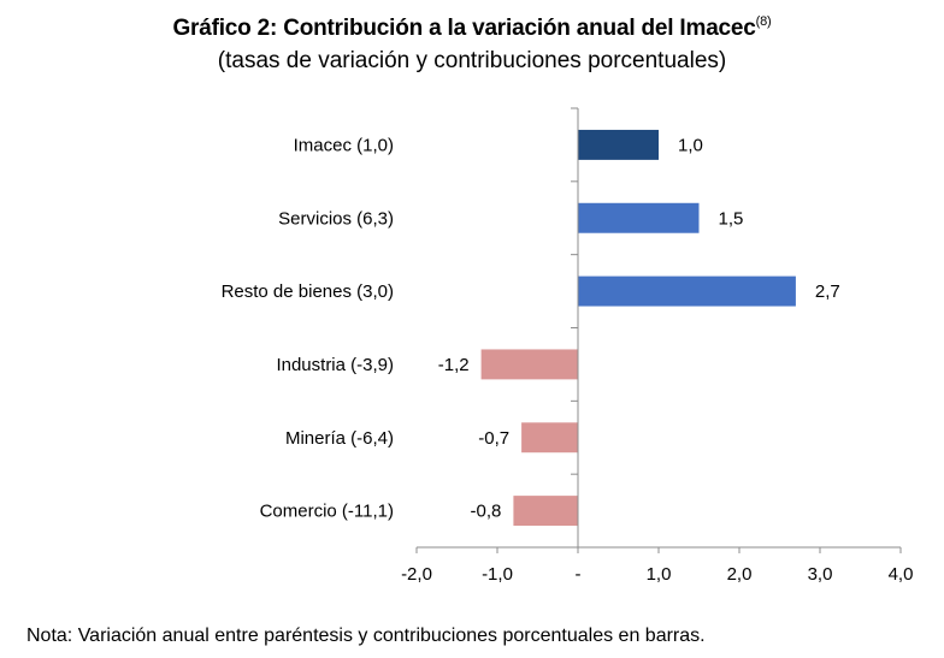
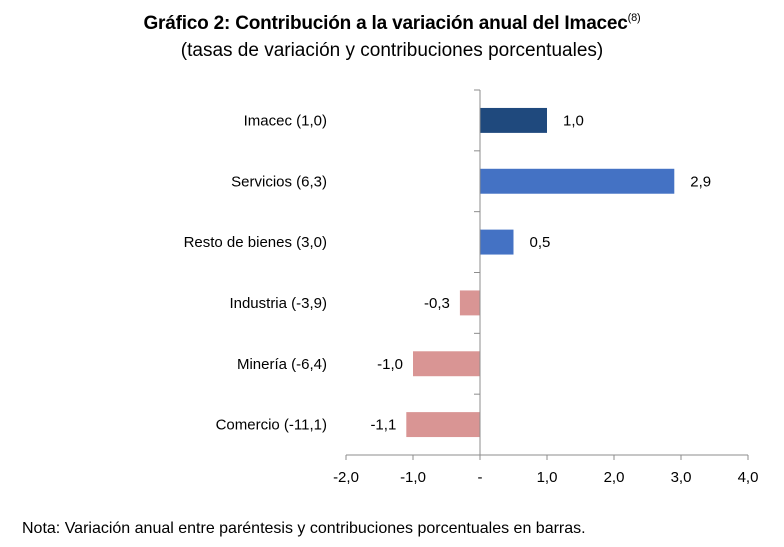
Servicios (6,3): 1,5 -> 2,9
Resto de bienes (3,0): 2,7 -> 0,5
Industria (-3,9): -1,2 -> -0,3
Minería (-6,4): -0,7 -> -1,0
Comercio (-11,1): -0,8 -> -1,1
